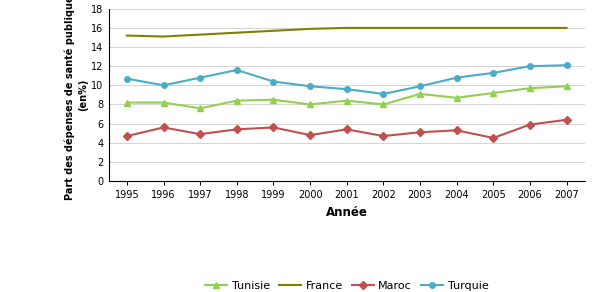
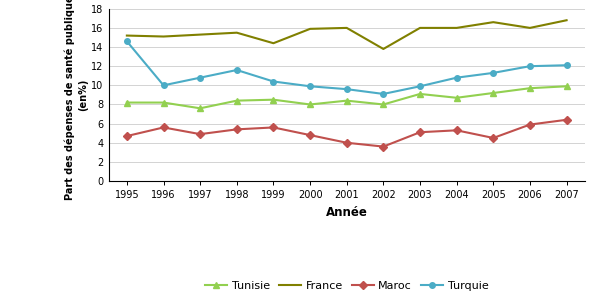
Turquie/1995: 10.7 -> 14.6
France/1999: 15.7 -> 14.4
Maroc/2001: 5.4 -> 4.0
France/2002: 16.0 -> 13.8
Maroc/2002: 4.7 -> 3.6
France/2005: 16.0 -> 16.6
France/2007: 16.0 -> 16.8
